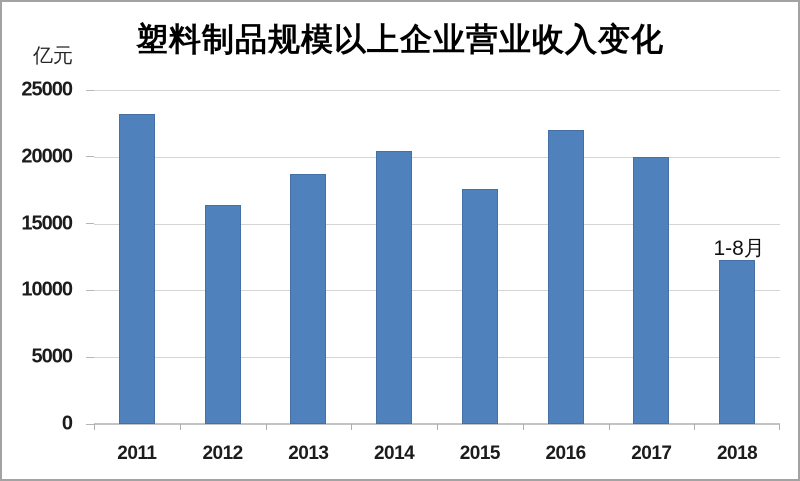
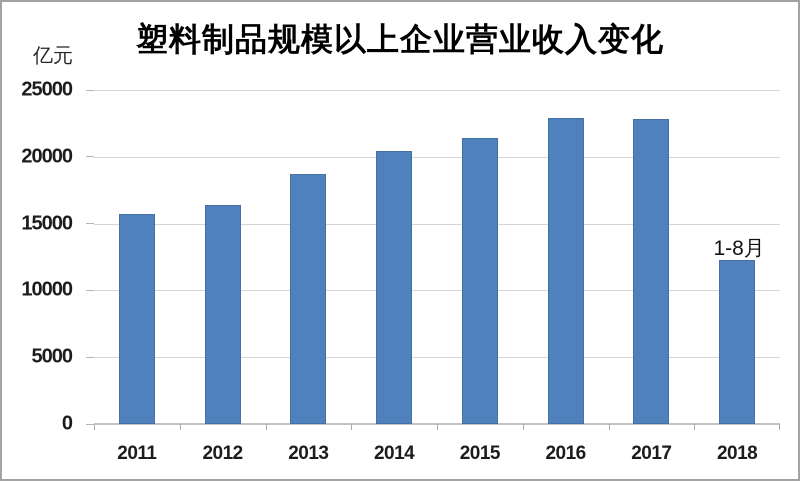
2011: 23200 -> 15700
2015: 17600 -> 21400
2016: 22000 -> 22900
2017: 20000 -> 22800
